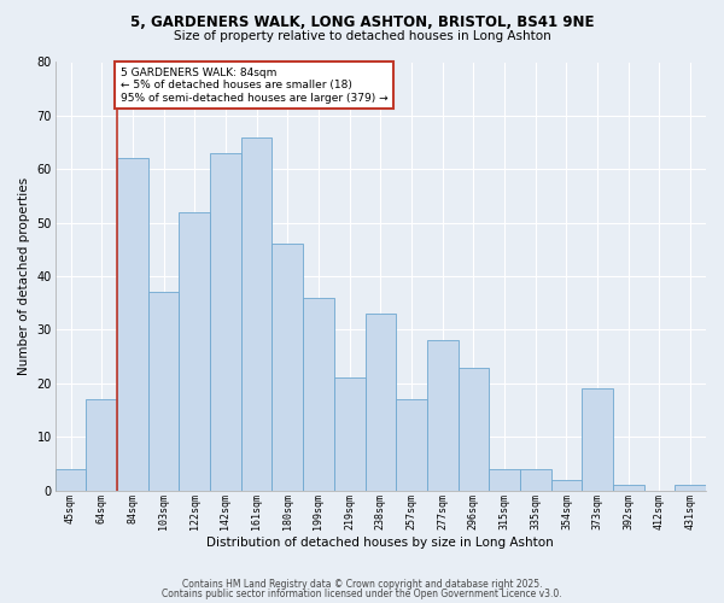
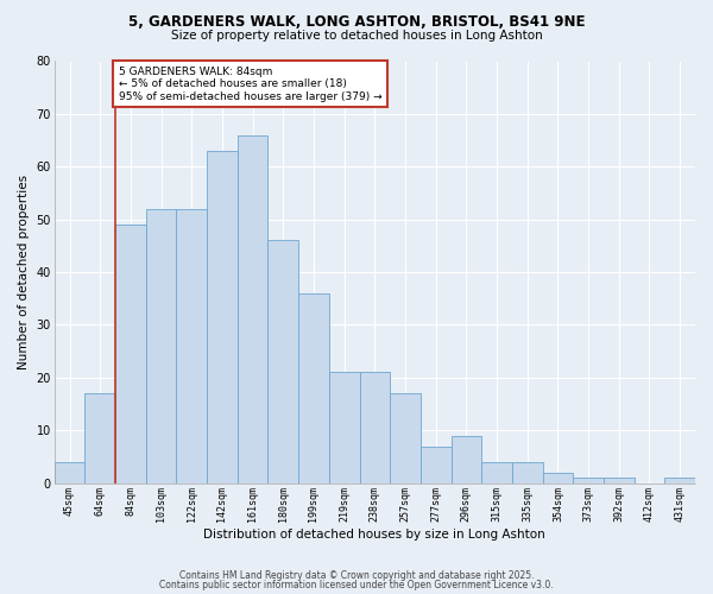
84sqm: 62 -> 49
103sqm: 37 -> 52
238sqm: 33 -> 21
277sqm: 28 -> 7
296sqm: 23 -> 9
373sqm: 19 -> 1
